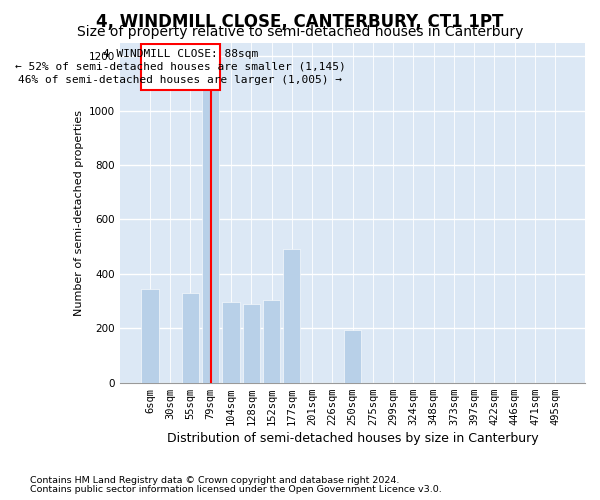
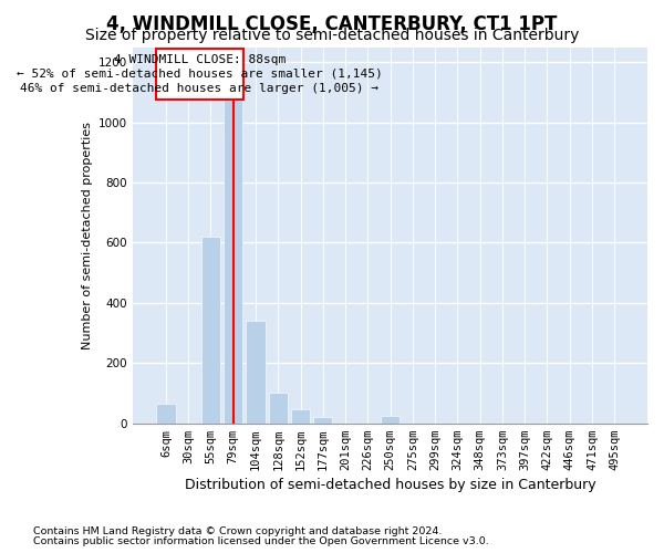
6sqm: 345 -> 65
55sqm: 330 -> 620
104sqm: 295 -> 340
128sqm: 290 -> 100
152sqm: 305 -> 48
177sqm: 490 -> 20
250sqm: 195 -> 25
